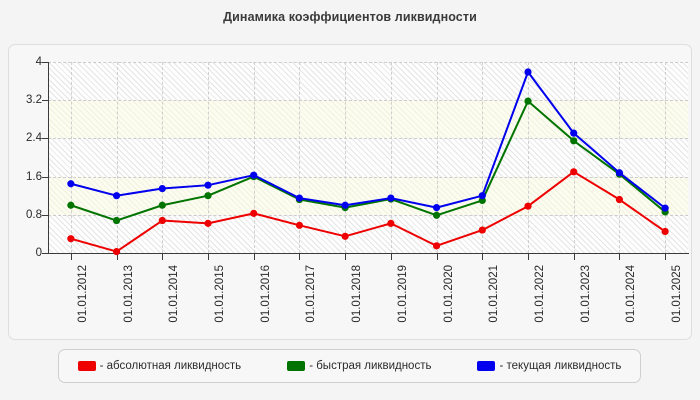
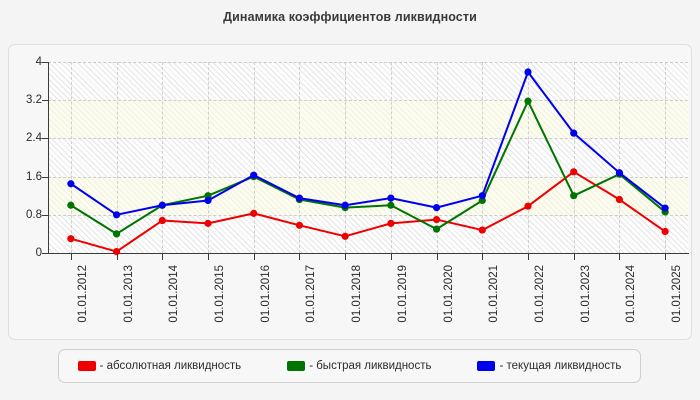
- быстрая ликвидность/01.01.2013: 0.7 -> 0.4
- текущая ликвидность/01.01.2013: 1.2 -> 0.8
- текущая ликвидность/01.01.2014: 1.4 -> 1.0
- текущая ликвидность/01.01.2015: 1.4 -> 1.1
- быстрая ликвидность/01.01.2019: 1.1 -> 1.0
- абсолютная ликвидность/01.01.2020: 0.1 -> 0.7
- быстрая ликвидность/01.01.2020: 0.8 -> 0.5
- быстрая ликвидность/01.01.2023: 2.4 -> 1.2
